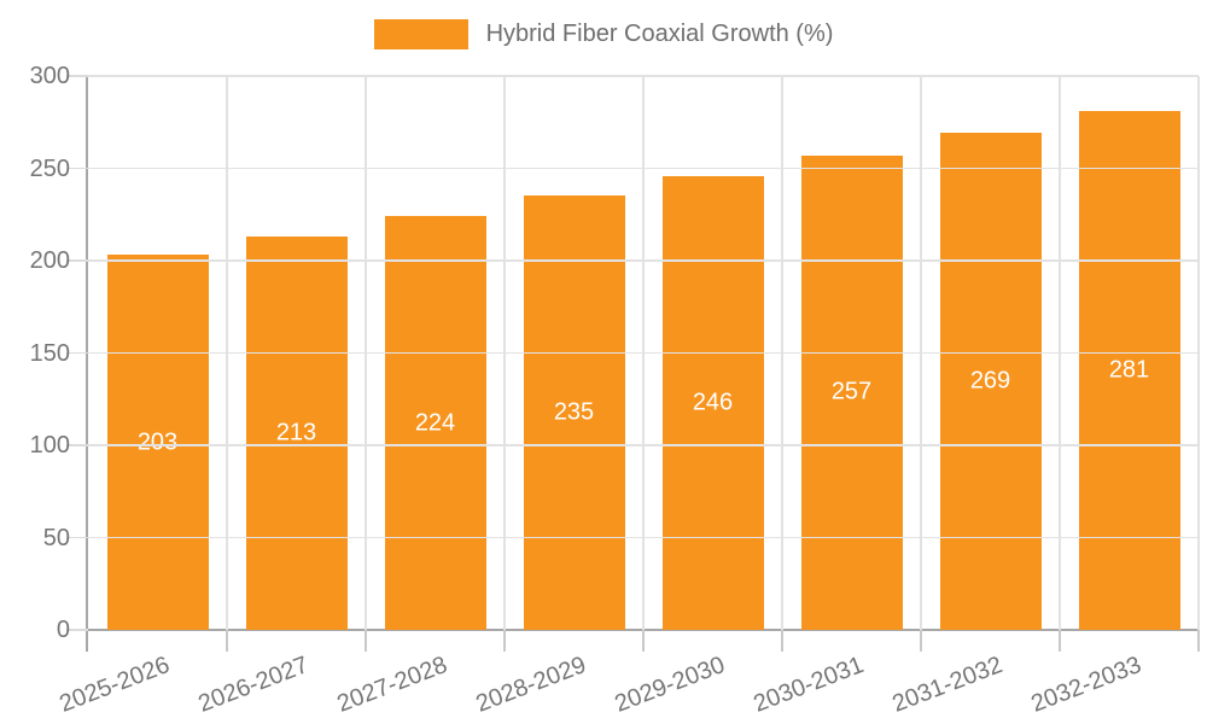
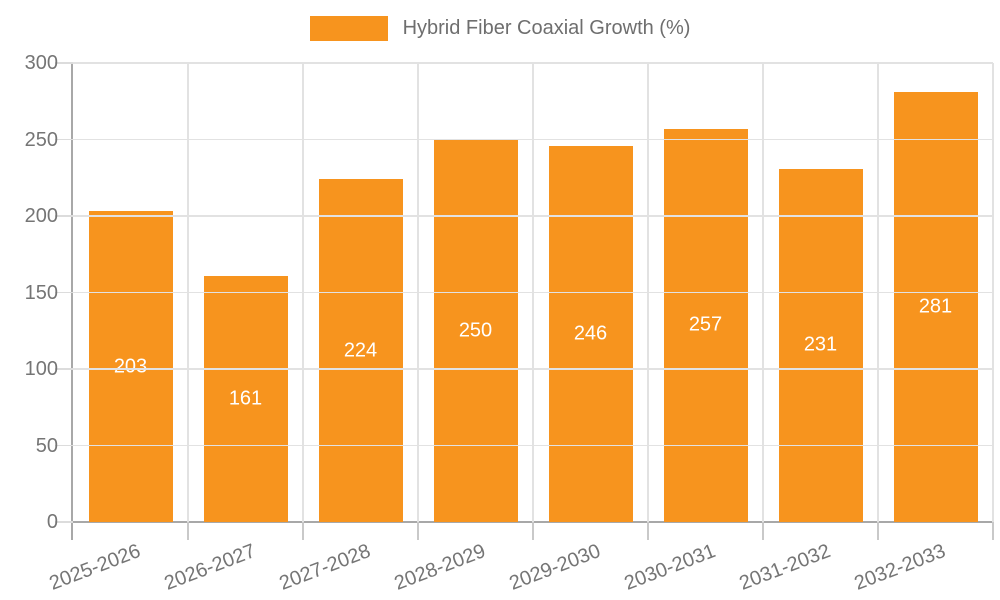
2026-2027: 213 -> 161
2028-2029: 235 -> 250
2031-2032: 269 -> 231
